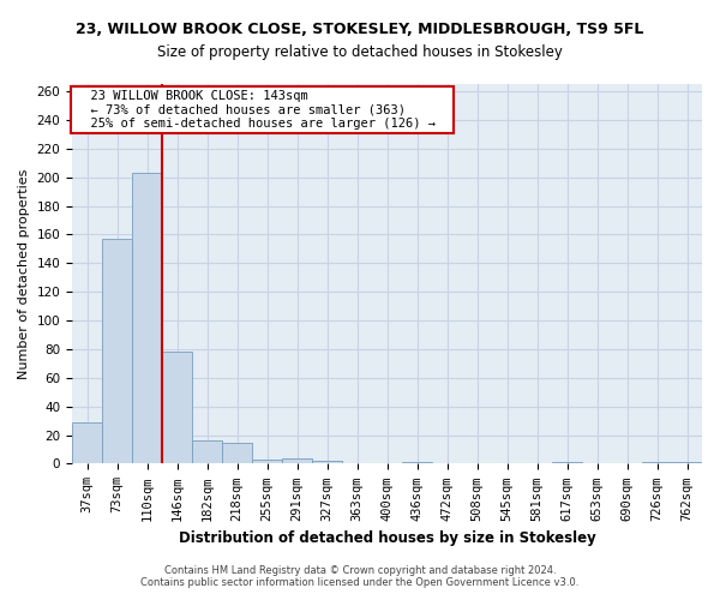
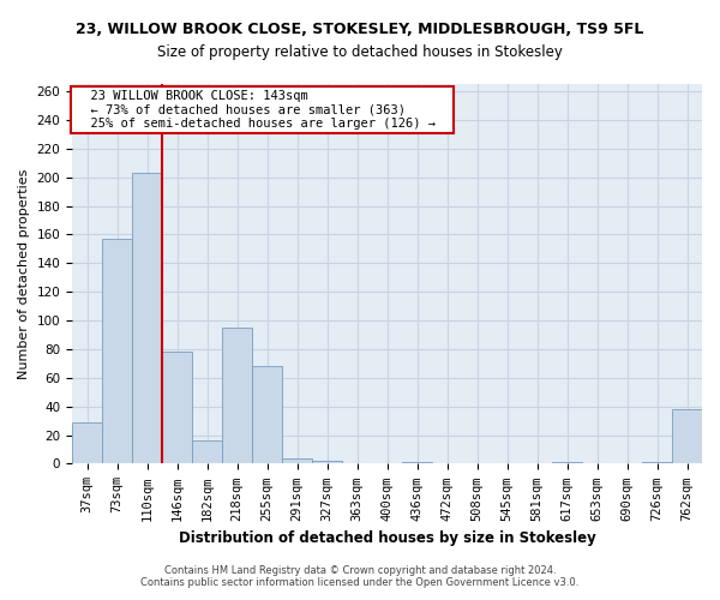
218sqm: 15 -> 95
255sqm: 3 -> 68
762sqm: 1 -> 38
